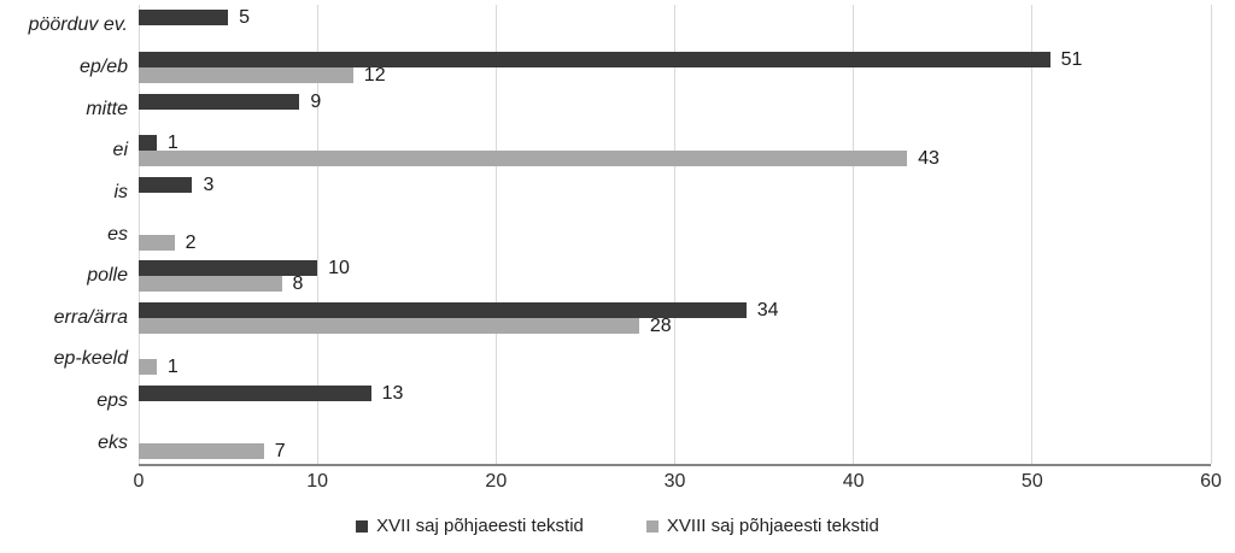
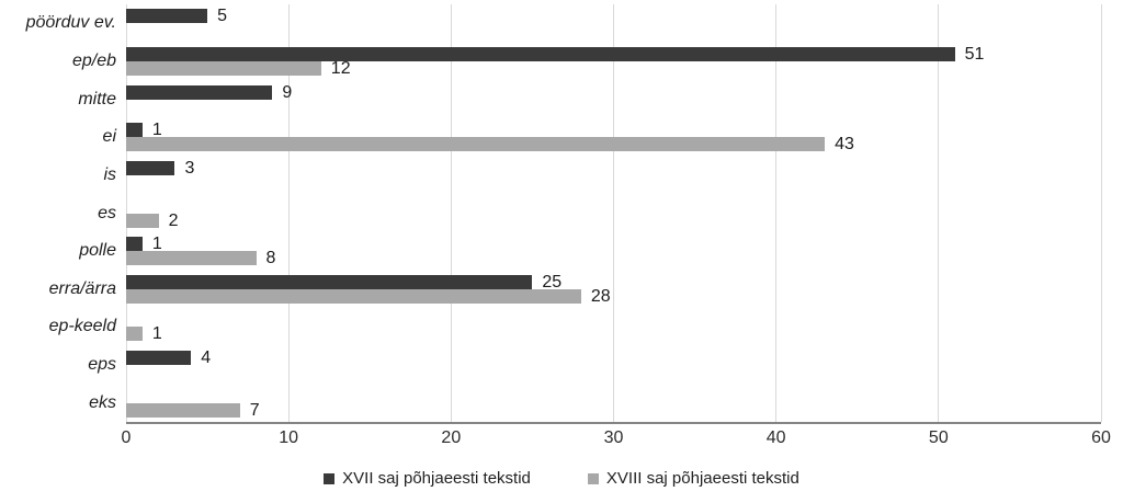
XVII saj põhjaeesti tekstid/polle: 10 -> 1
XVII saj põhjaeesti tekstid/erra/ärra: 34 -> 25
XVII saj põhjaeesti tekstid/eps: 13 -> 4
